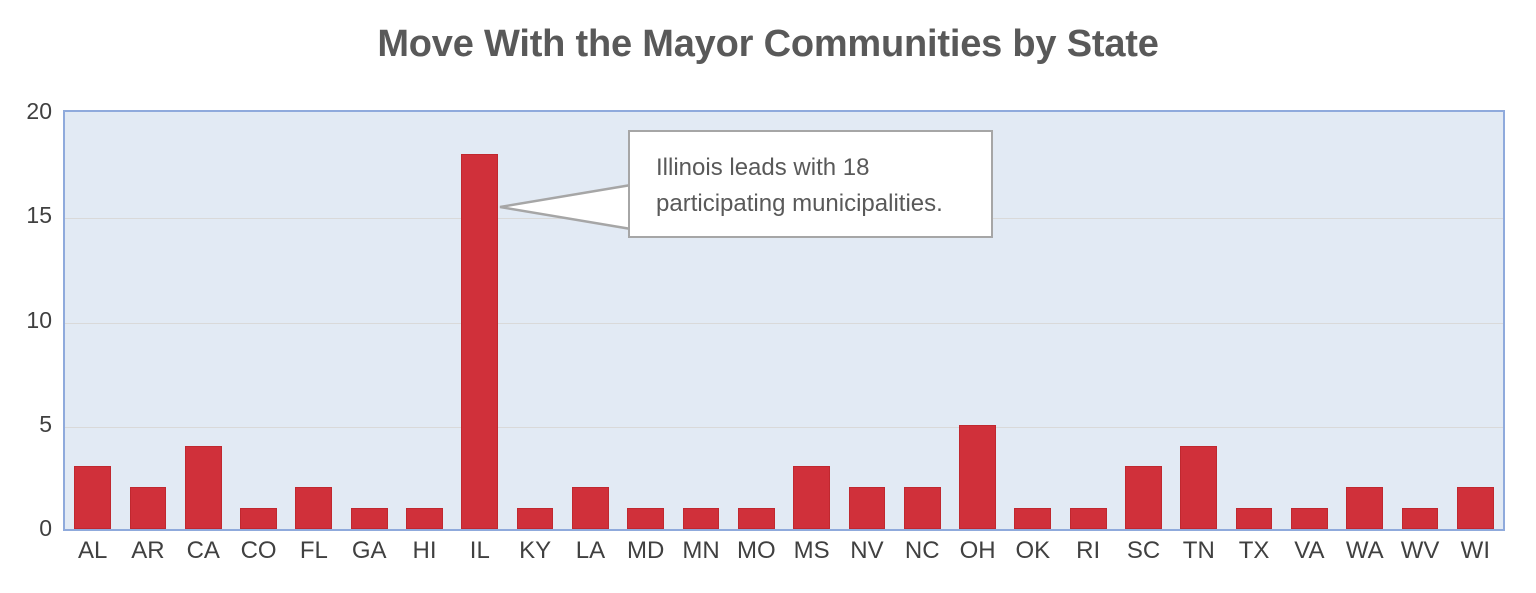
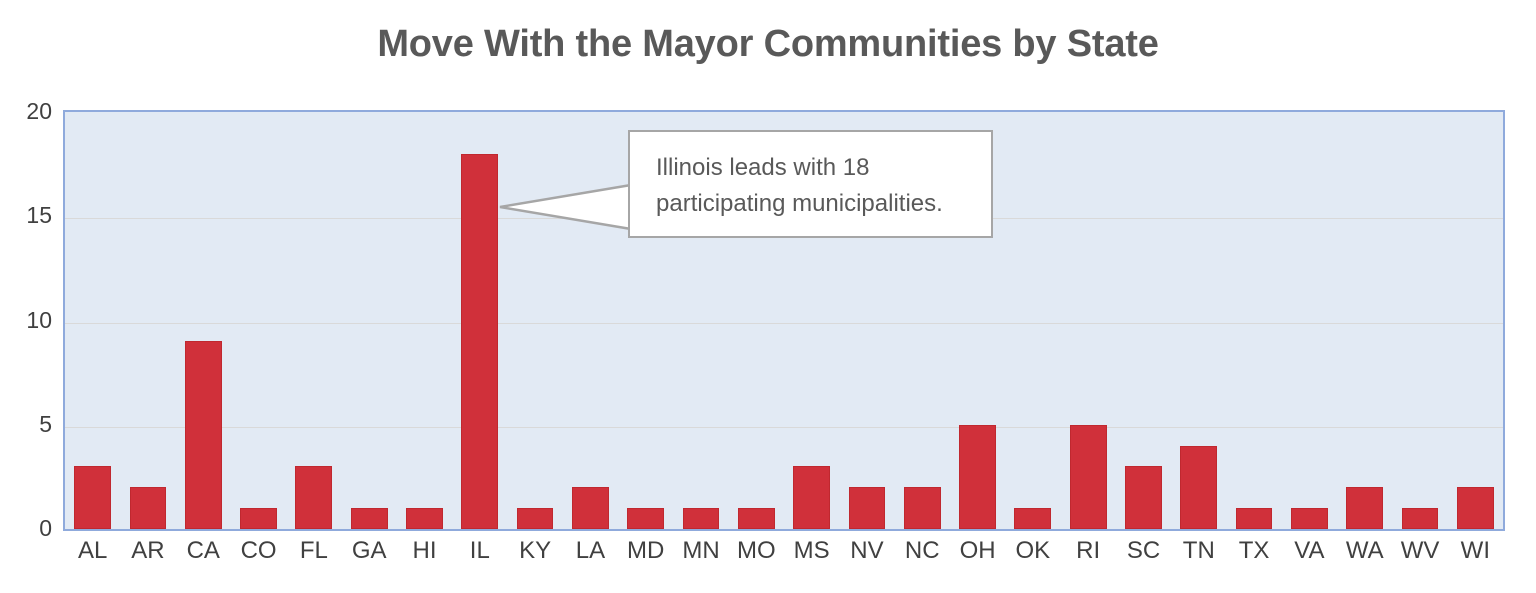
CA: 4 -> 9
FL: 2 -> 3
RI: 1 -> 5
